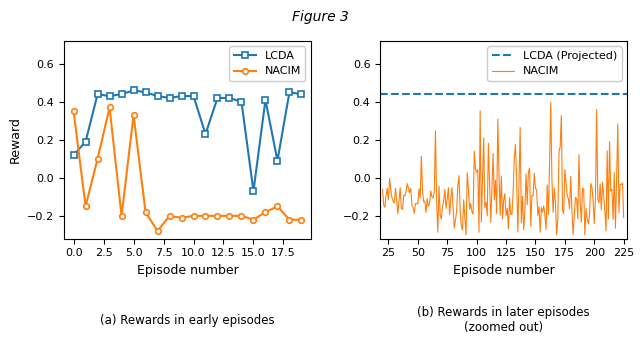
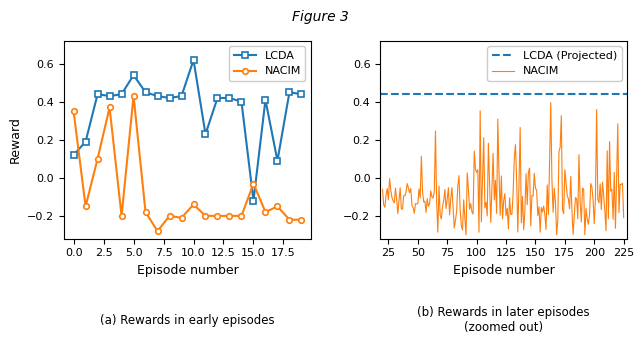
LCDA/5.0: 0.46 -> 0.54
NACIM/5.0: 0.33 -> 0.43
LCDA/10.0: 0.43 -> 0.62
NACIM/10.0: -0.20 -> -0.14
LCDA/15.0: -0.07 -> -0.12
NACIM/15.0: -0.22 -> -0.03
